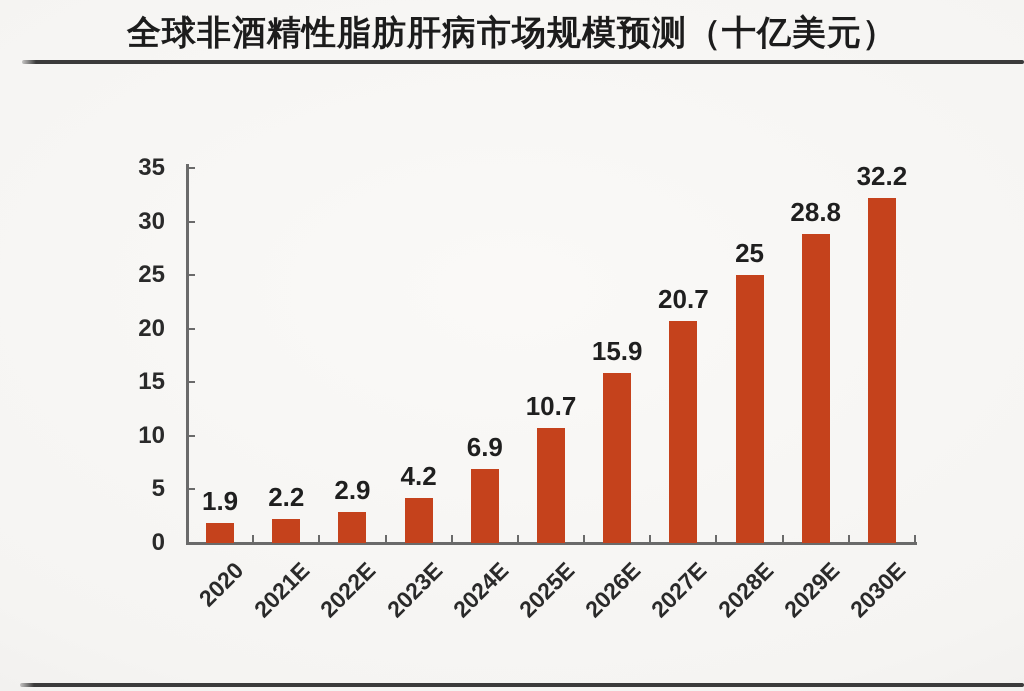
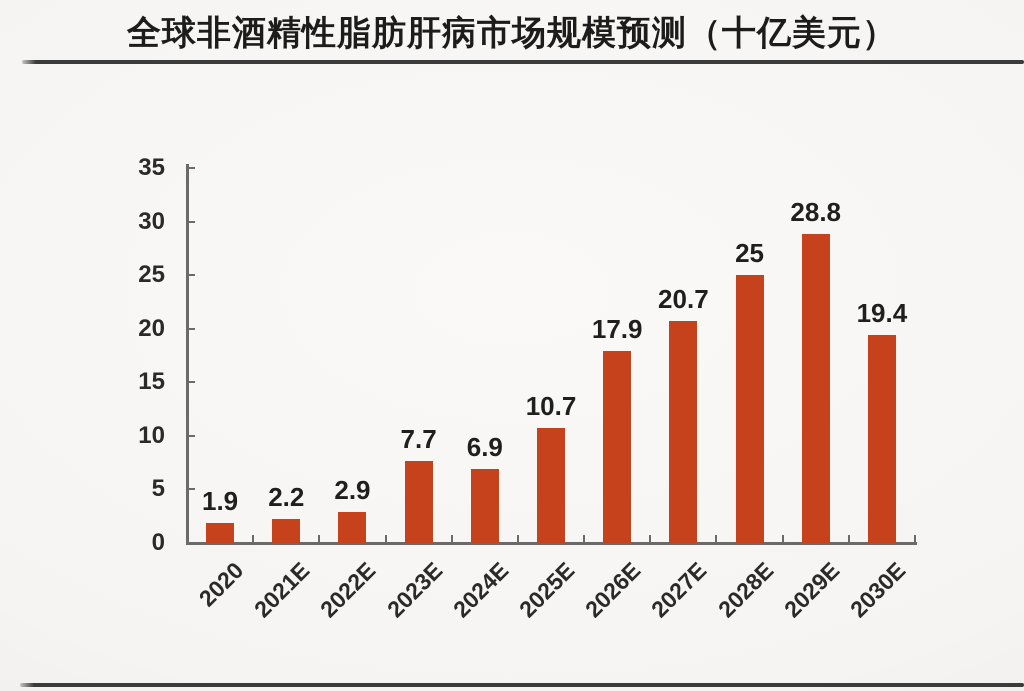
2023E: 4.2 -> 7.7
2026E: 15.9 -> 17.9
2030E: 32.2 -> 19.4
